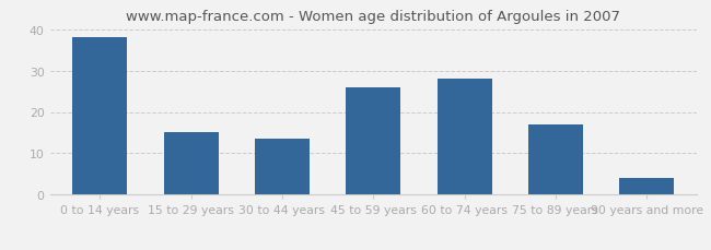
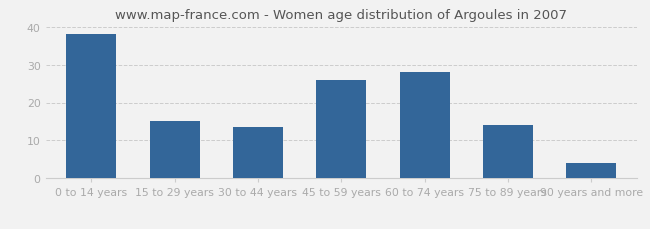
75 to 89 years: 17.0 -> 14.0
